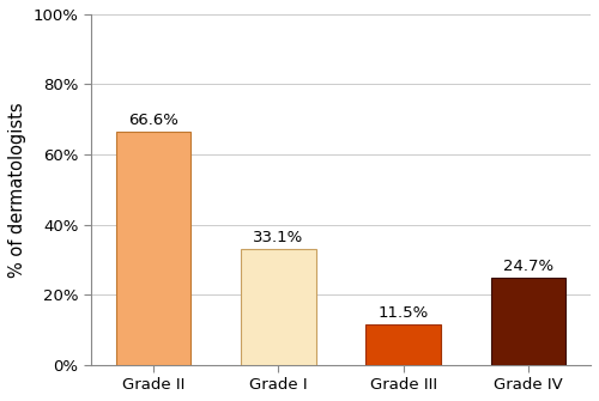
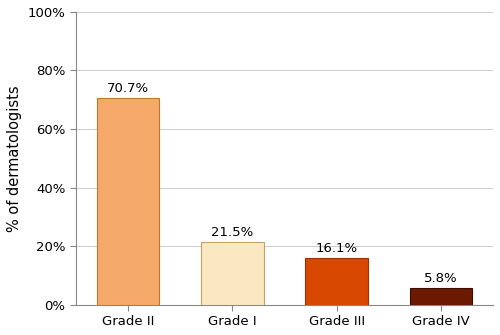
Grade II: 66.6% -> 70.7%
Grade I: 33.1% -> 21.5%
Grade III: 11.5% -> 16.1%
Grade IV: 24.7% -> 5.8%
